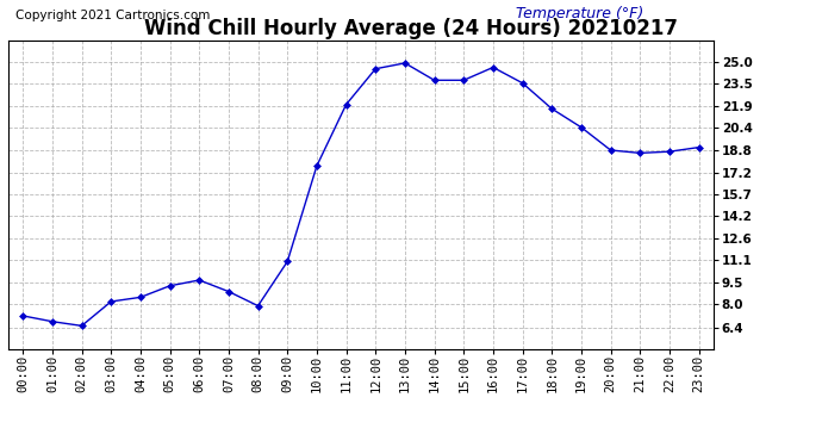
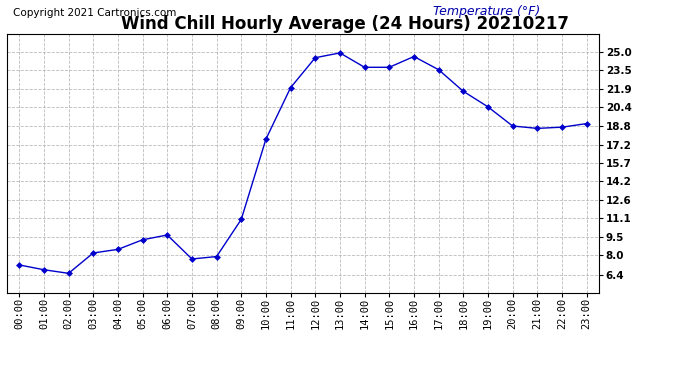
07:00: 8.9 -> 7.7
